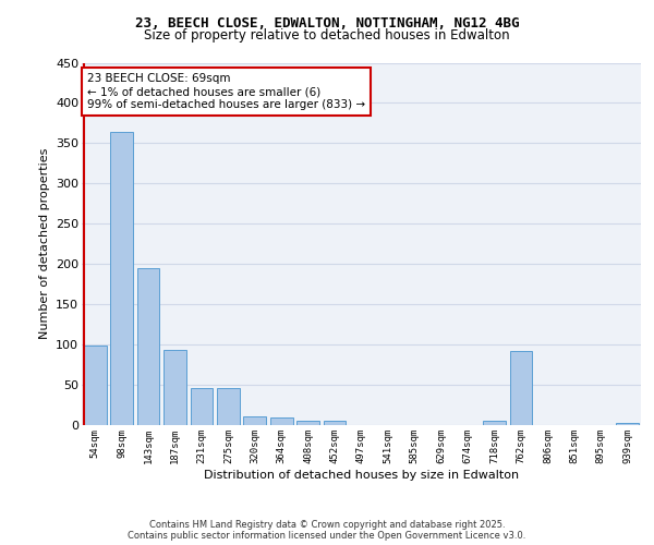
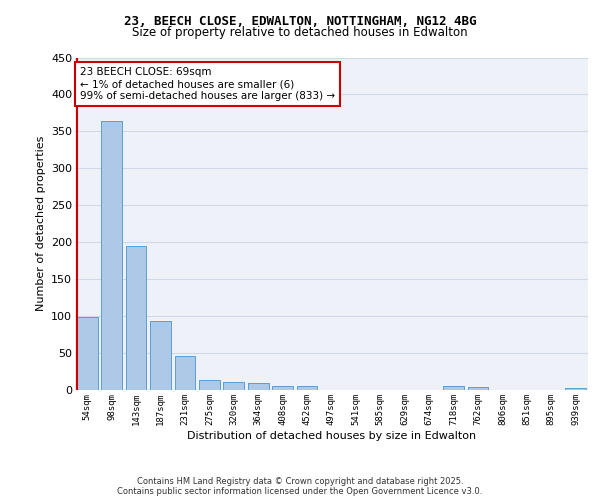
275sqm: 46 -> 14
762sqm: 92 -> 4
